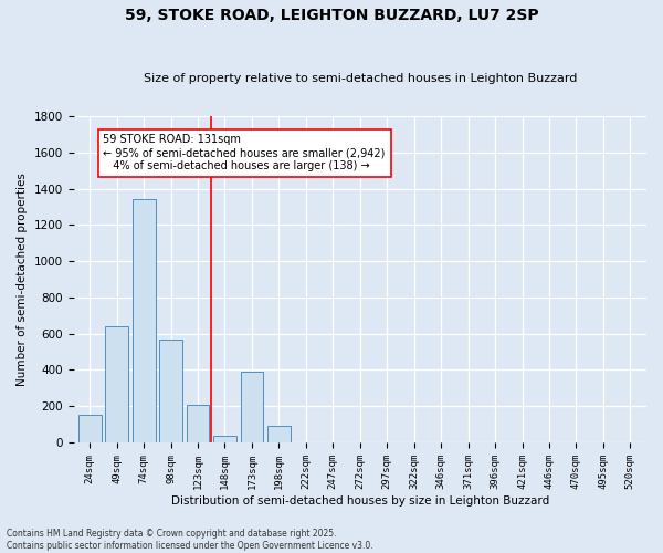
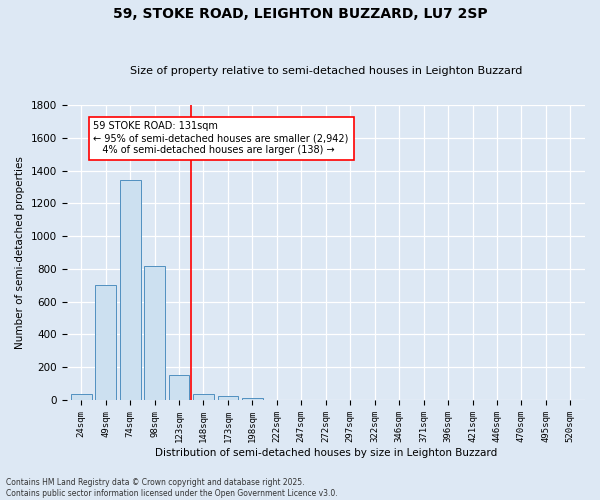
24sqm: 150 -> 40
49sqm: 640 -> 700
98sqm: 570 -> 820
123sqm: 210 -> 150
173sqm: 390 -> 20
198sqm: 90 -> 20
